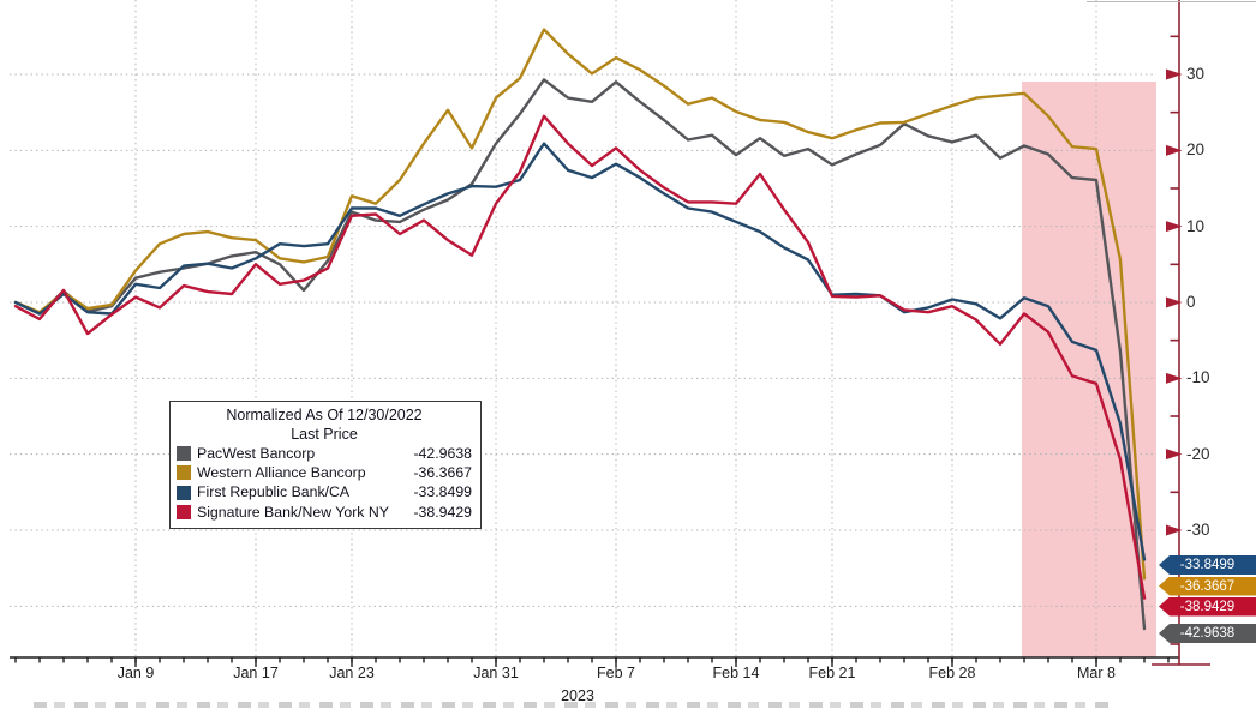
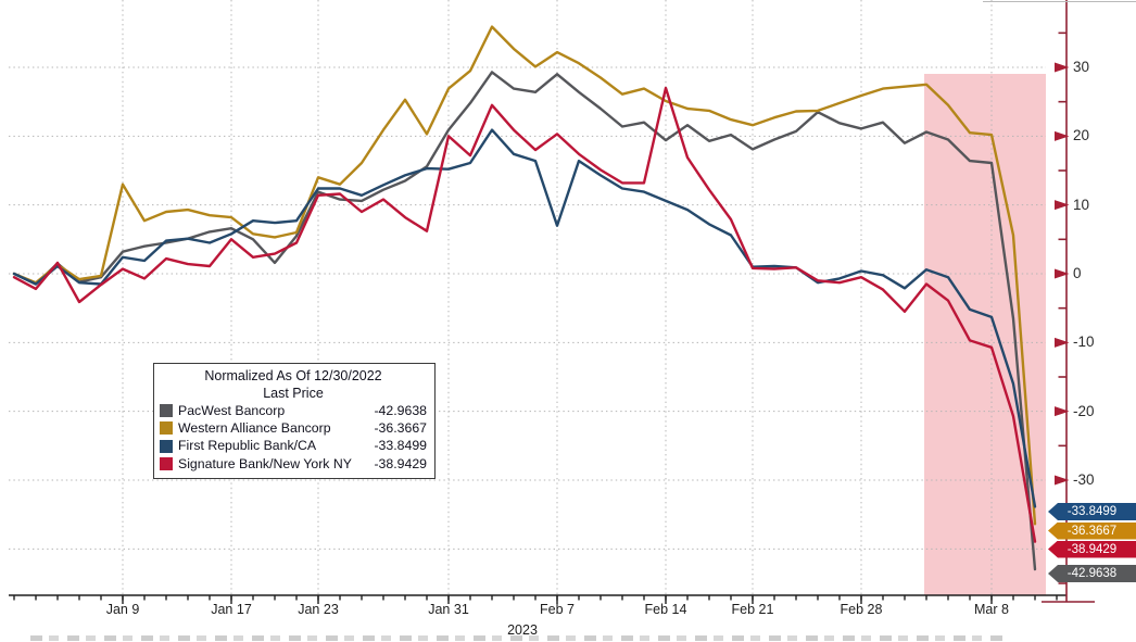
Western Alliance Bancorp/Jan 9: 4 -> 13
Signature Bank/New York NY/Jan 31: 13 -> 20
First Republic Bank/CA/Feb 7: 18 -> 7
Signature Bank/New York NY/Feb 14: 13 -> 27
